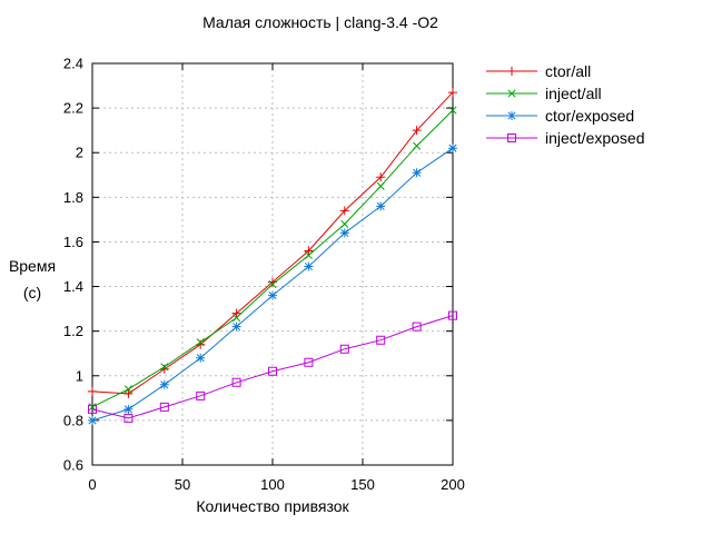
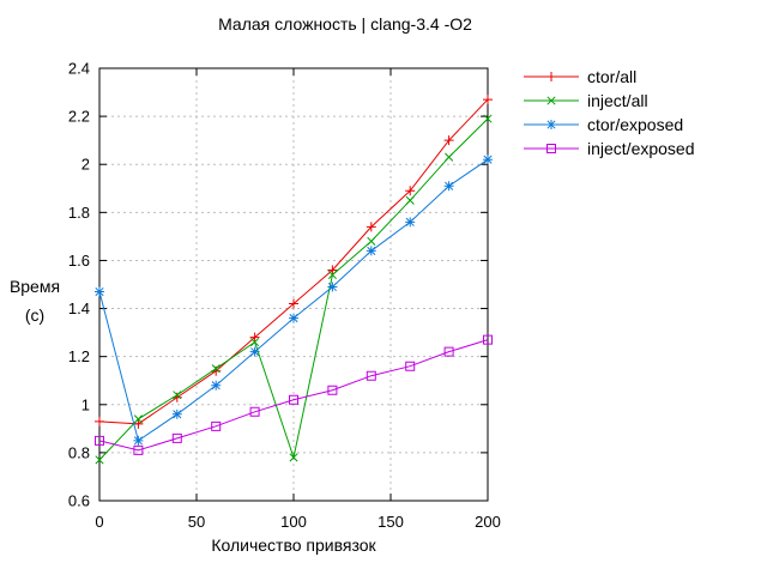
inject/all/0: 0.86 -> 0.77
ctor/exposed/0: 0.80 -> 1.47
inject/all/100: 1.41 -> 0.78
